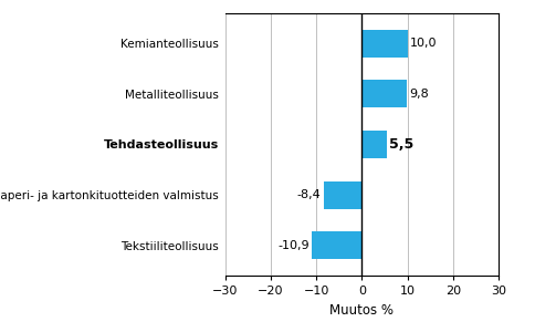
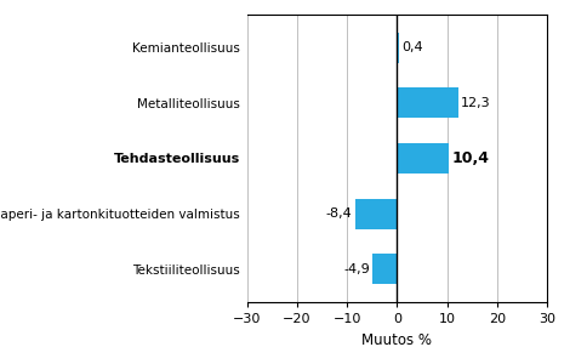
Kemianteollisuus: 10,0 -> 0,4
Metalliteollisuus: 9,8 -> 12,3
Tehdasteollisuus: 5,5 -> 10,4
Tekstiiliteollisuus: -10,9 -> -4,9
